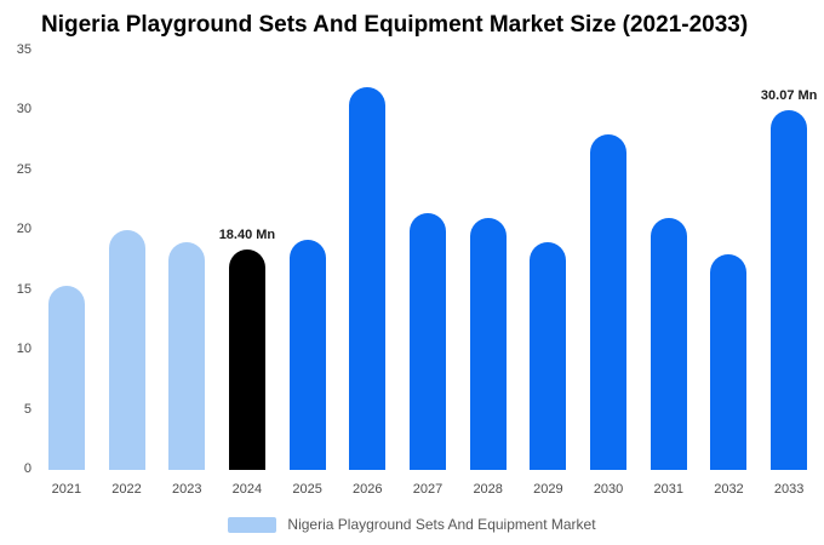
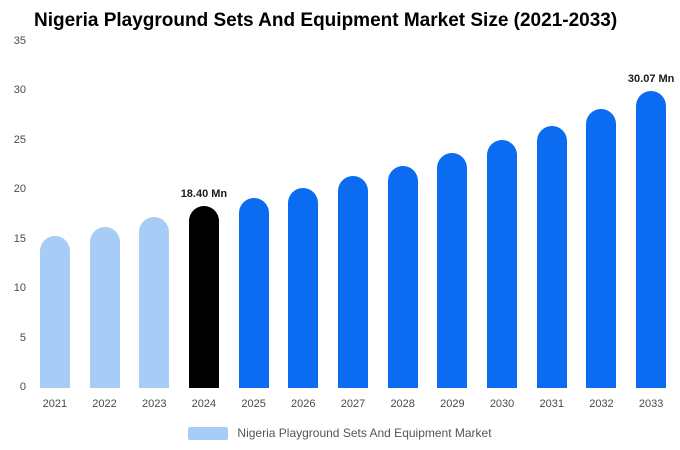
2022: 20 -> 16
2023: 19 -> 17
2026: 32 -> 20
2028: 21 -> 22
2029: 19 -> 24
2030: 28 -> 25
2031: 21 -> 26
2032: 18 -> 28
